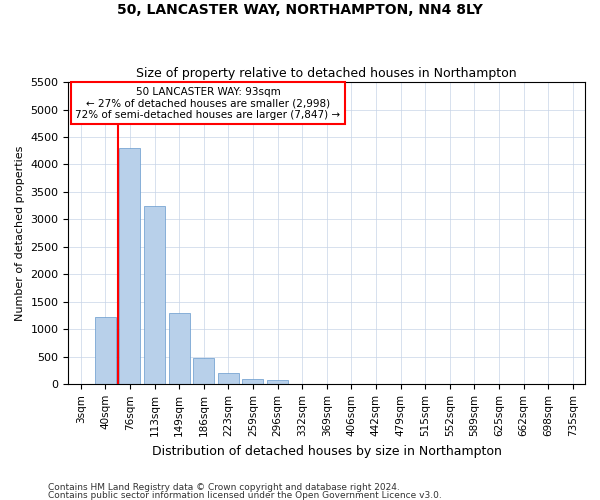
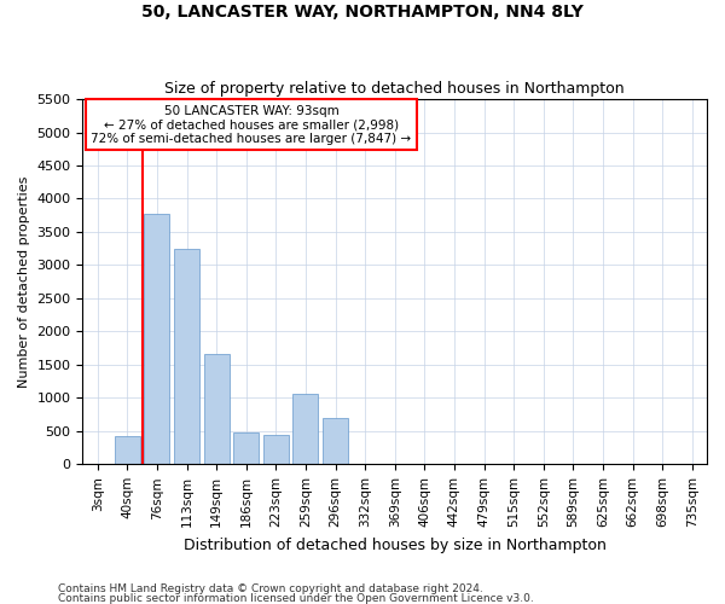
40sqm: 1220 -> 420
76sqm: 4300 -> 3780
149sqm: 1300 -> 1660
223sqm: 200 -> 440
259sqm: 100 -> 1060
296sqm: 80 -> 700
